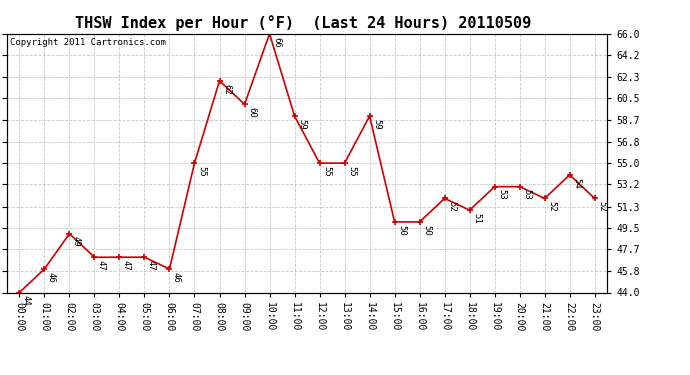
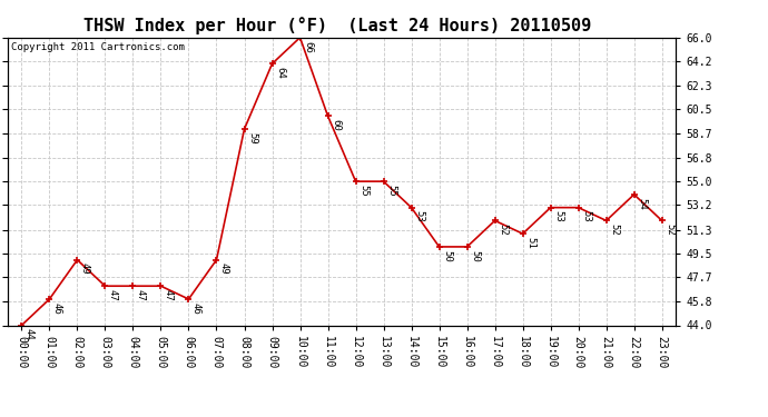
07:00: 55 -> 49
08:00: 62 -> 59
09:00: 60 -> 64
11:00: 59 -> 60
14:00: 59 -> 53
